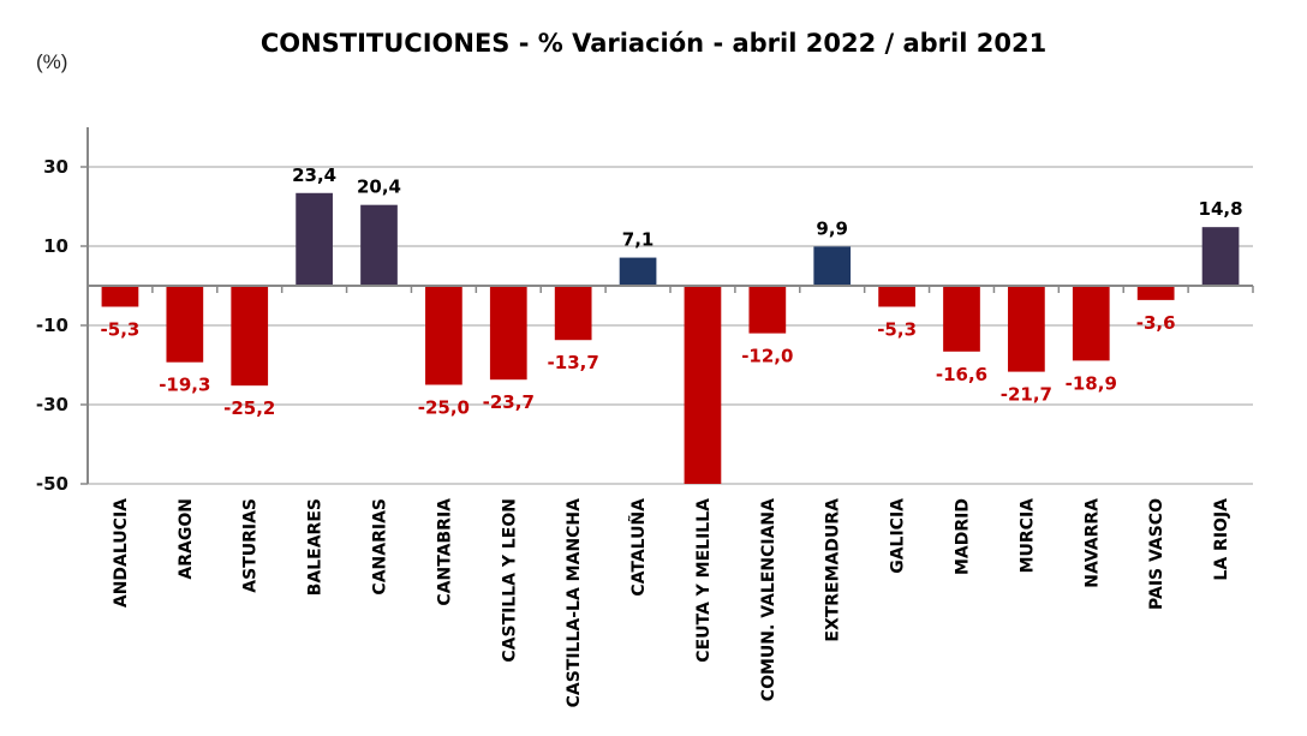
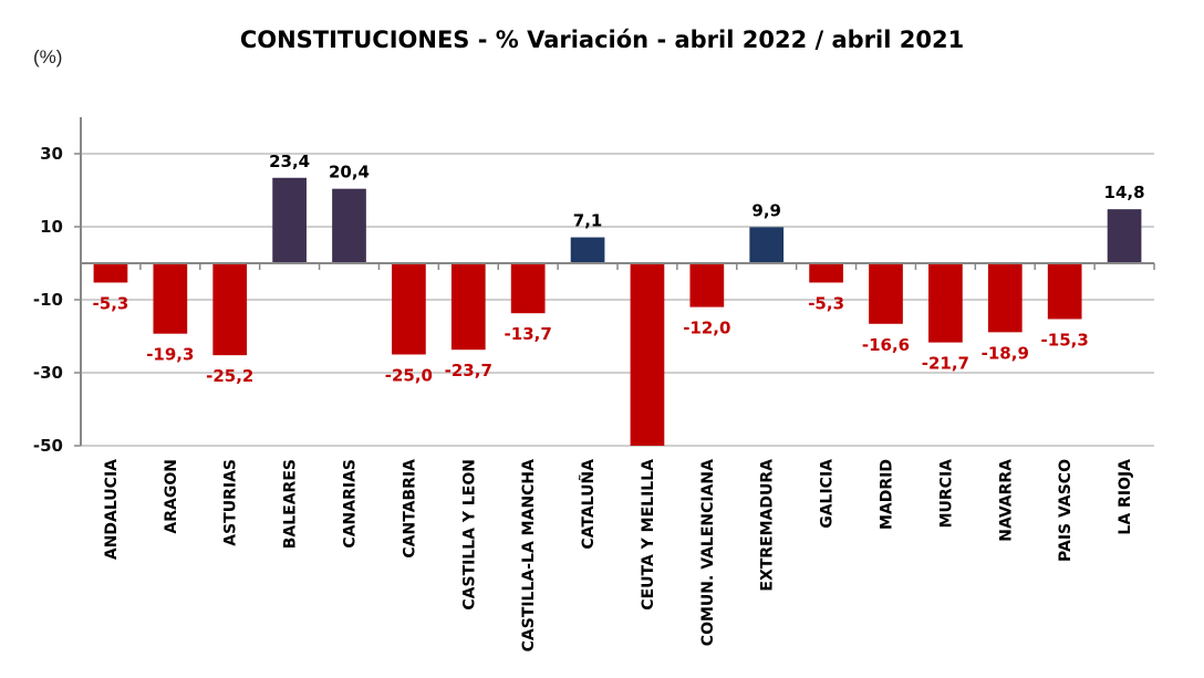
PAIS VASCO: -3,6 -> -15,3
